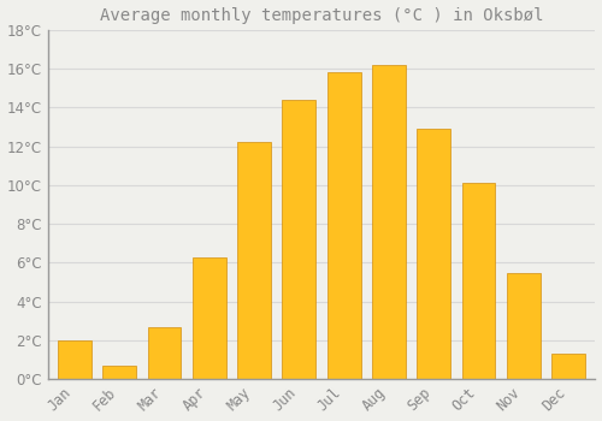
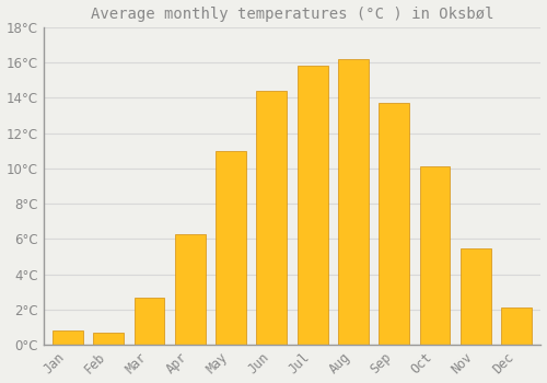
Jan: 2.0°C -> 0.8°C
May: 12.2°C -> 11.0°C
Sep: 12.9°C -> 13.7°C
Dec: 1.3°C -> 2.1°C
